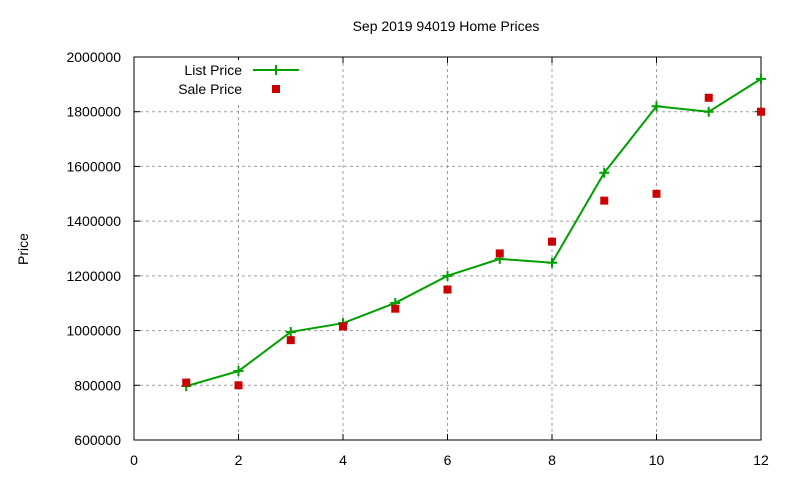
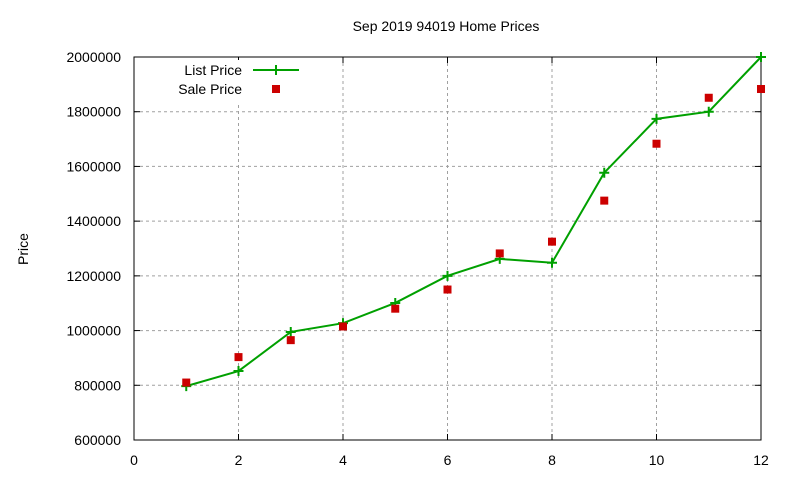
Sale Price/2: 800000 -> 900000
List Price/10: 1820000 -> 1770000
Sale Price/10: 1500000 -> 1680000
List Price/12: 1920000 -> 2000000
Sale Price/12: 1800000 -> 1880000
